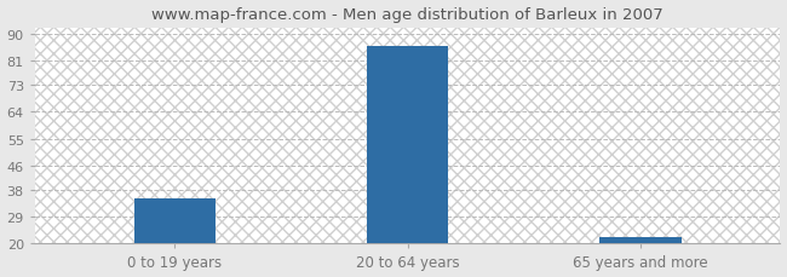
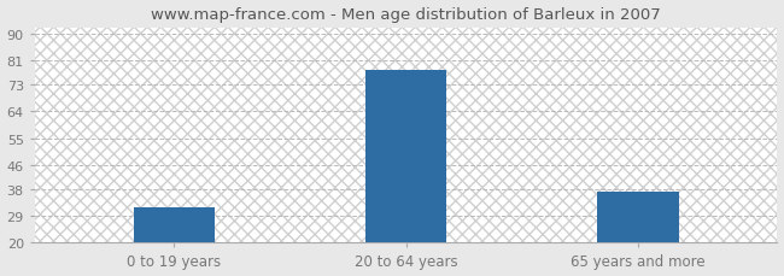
0 to 19 years: 35 -> 32
20 to 64 years: 86 -> 78
65 years and more: 22 -> 37
